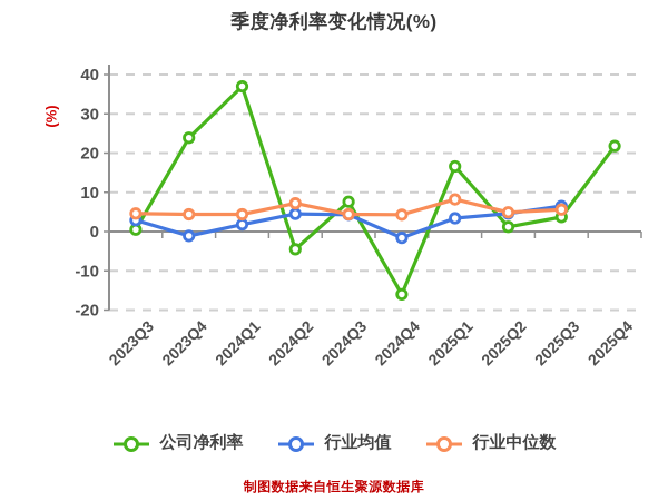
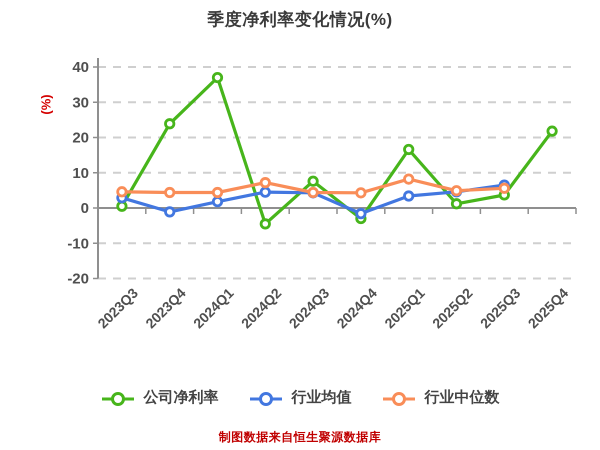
公司净利率/2024Q4: -16 -> -3
